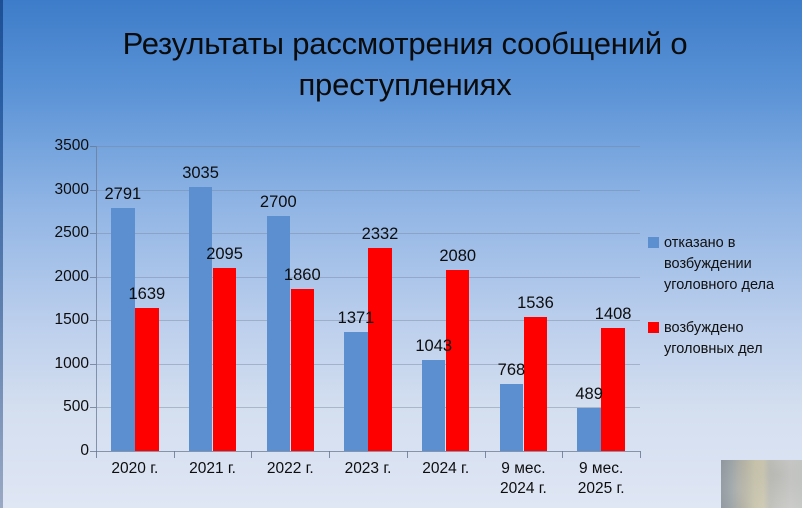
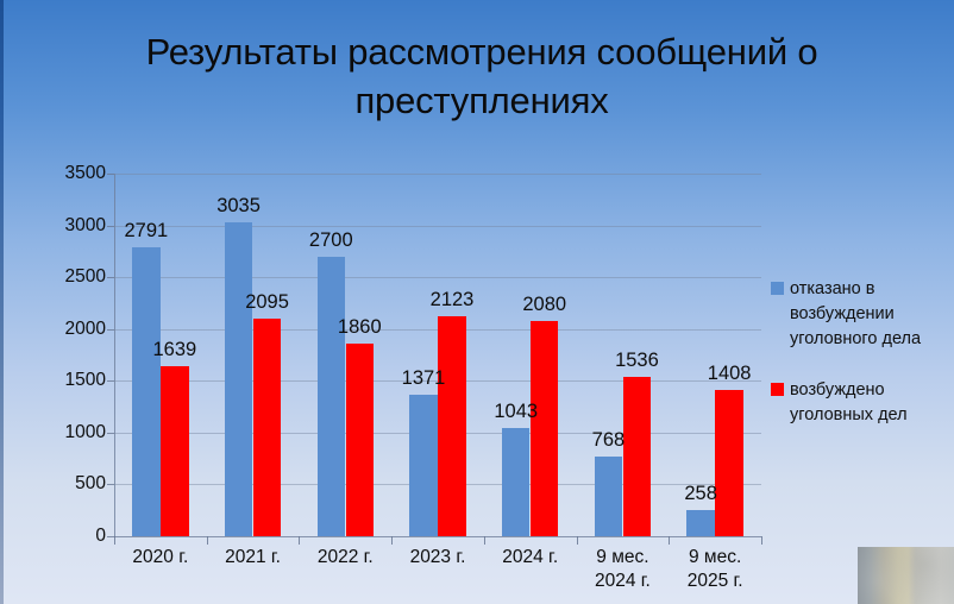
возбуждено уголовных дел/2023 г.: 2332 -> 2123
отказано в возбуждении уголовного дела/9 мес. 2025 г.: 489 -> 258
